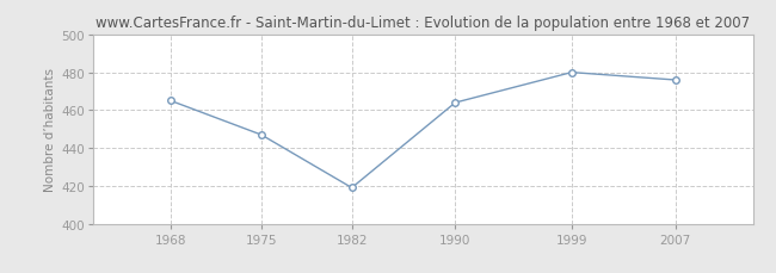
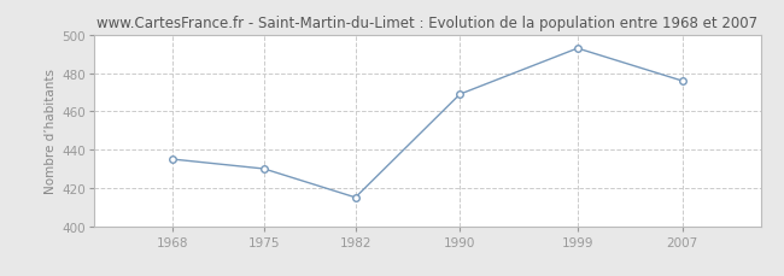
1968: 465 -> 435
1975: 447 -> 430
1982: 419 -> 415
1990: 464 -> 469
1999: 480 -> 493
